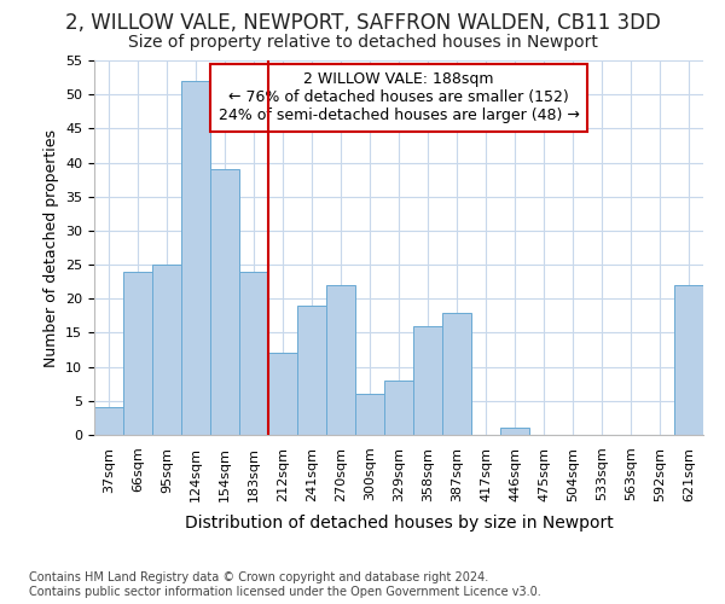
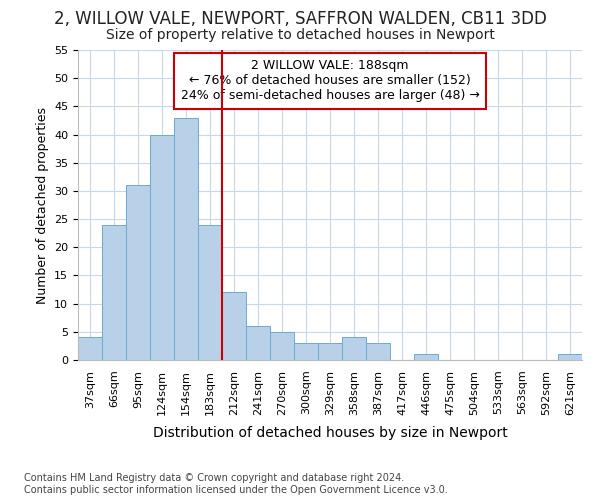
95sqm: 25 -> 31
124sqm: 52 -> 40
154sqm: 39 -> 43
241sqm: 19 -> 6
270sqm: 22 -> 5
300sqm: 6 -> 3
329sqm: 8 -> 3
358sqm: 16 -> 4
387sqm: 18 -> 3
621sqm: 22 -> 1
